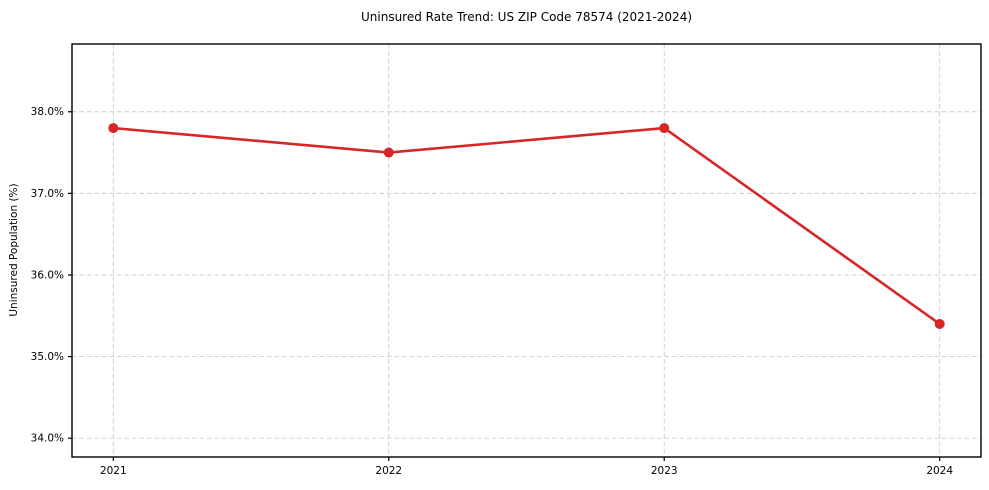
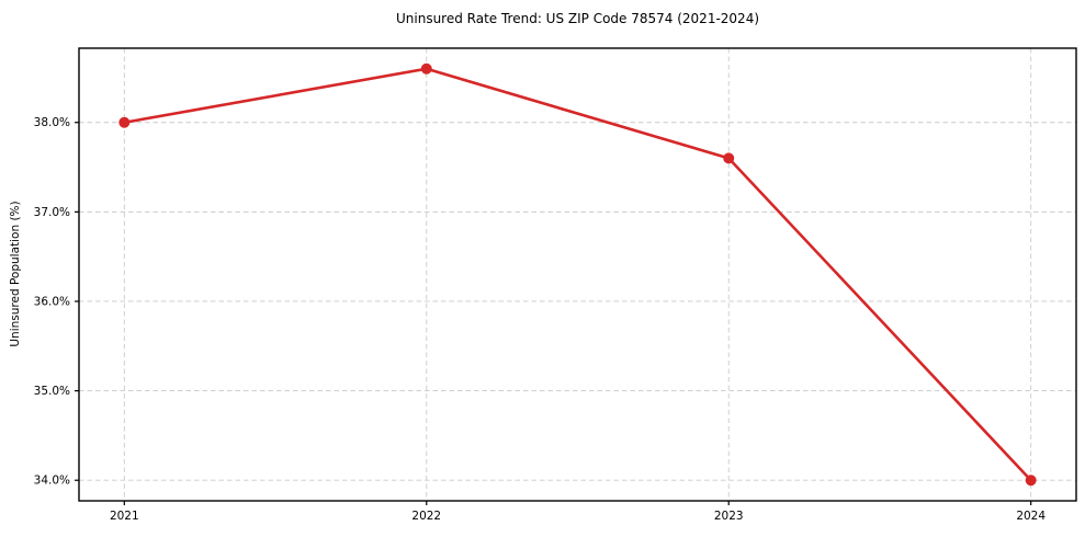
2021: 37.8% -> 38.0%
2022: 37.5% -> 38.6%
2023: 37.8% -> 37.6%
2024: 35.4% -> 34.0%
